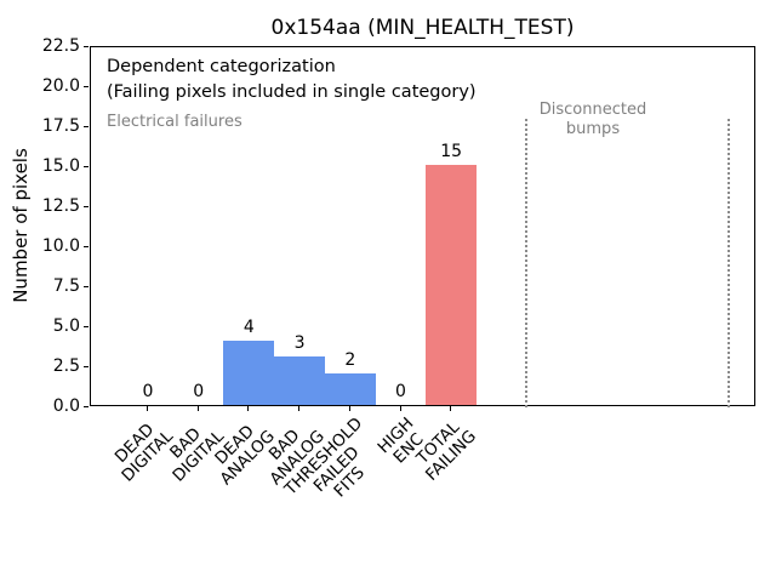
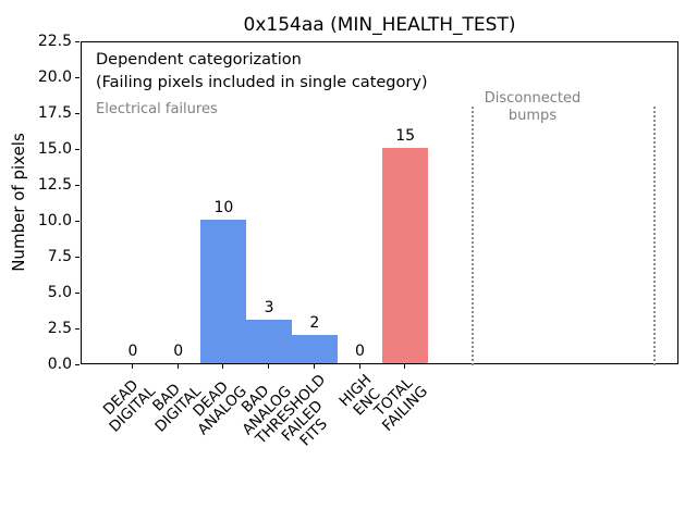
DEAD ANALOG: 4 -> 10
